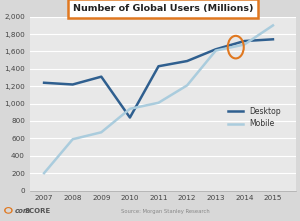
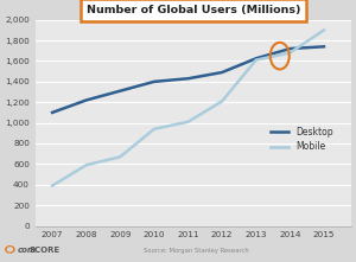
Desktop/2007: 1,240 -> 1,100
Mobile/2007: 200 -> 390
Desktop/2010: 840 -> 1,400
